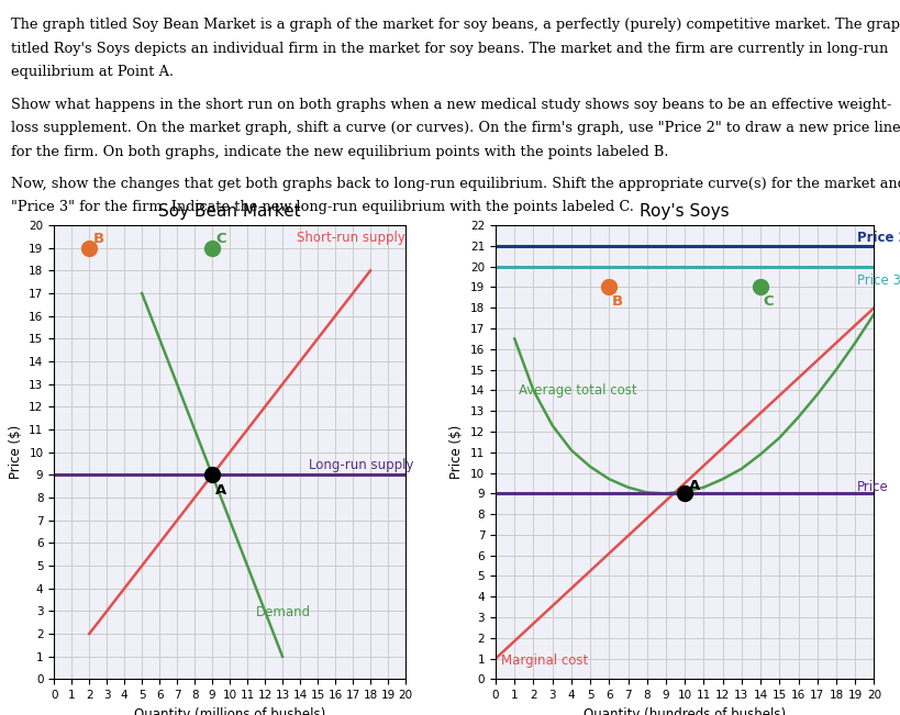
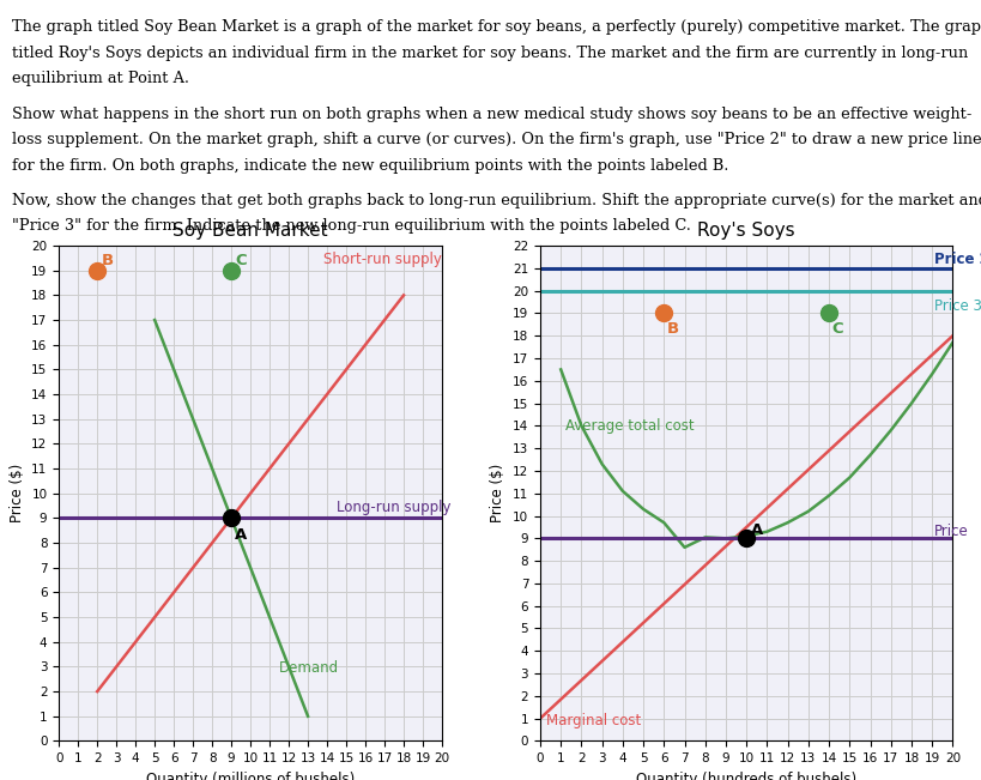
7: 9.3 -> 8.6
